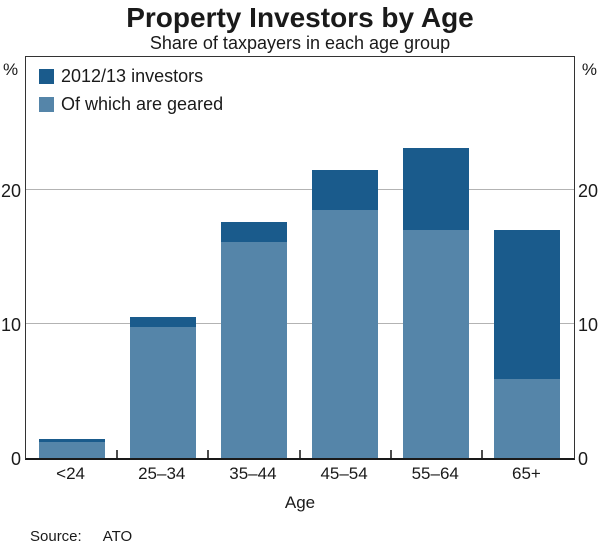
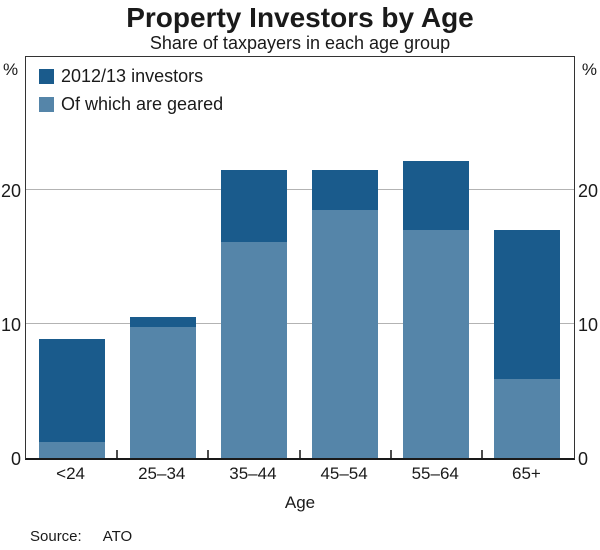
2012/13 investors/<24: 1.4 -> 8.9
2012/13 investors/35–44: 17.6 -> 21.5
2012/13 investors/55–64: 23.1 -> 22.2
